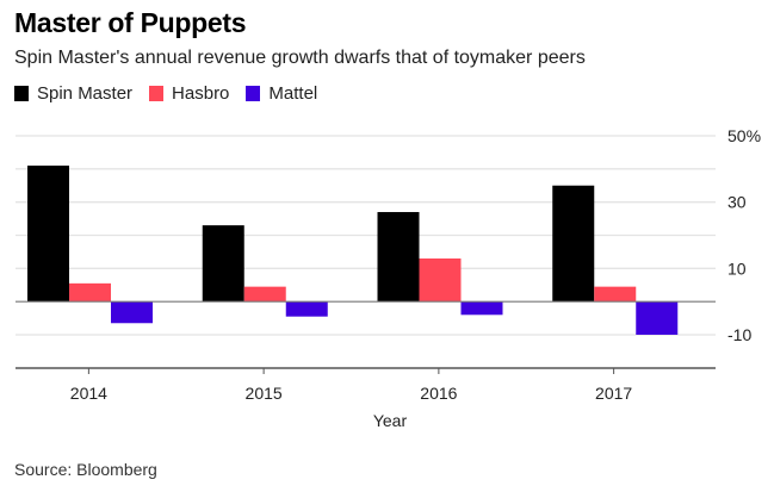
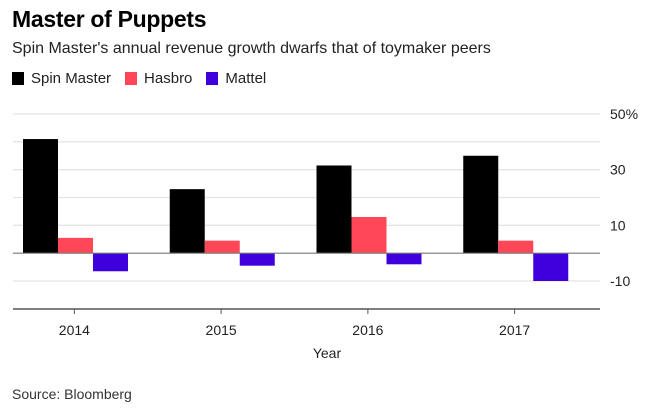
Spin Master/2016: 27% -> 32%
